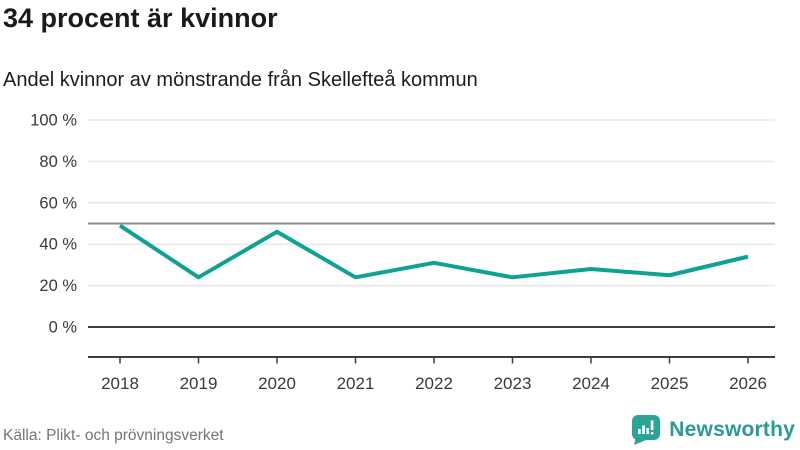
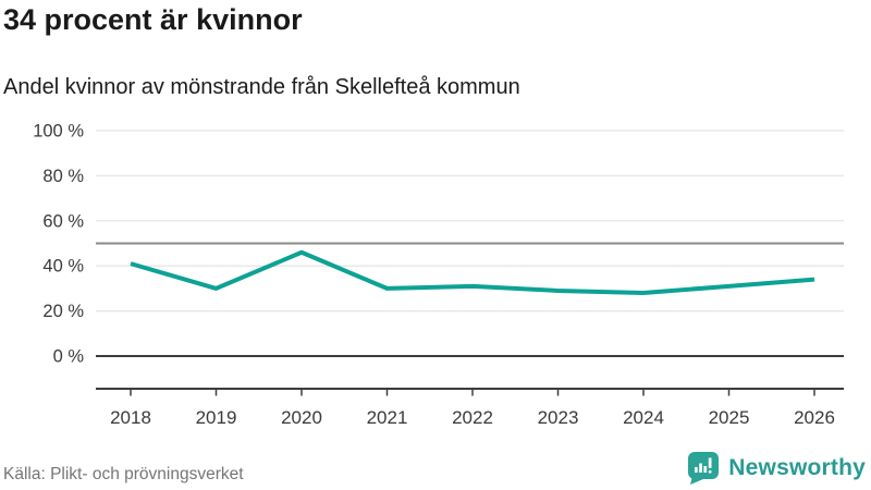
2018: 49% -> 41%
2019: 24% -> 30%
2021: 24% -> 30%
2023: 24% -> 29%
2025: 25% -> 31%
